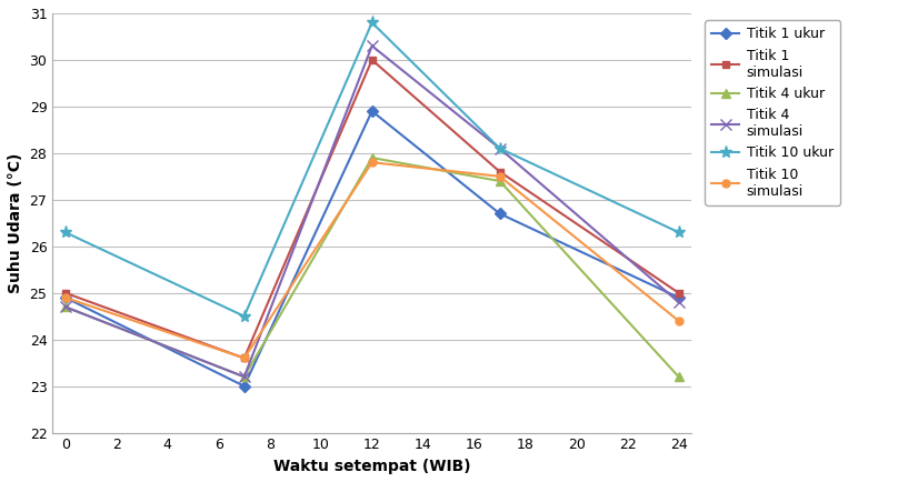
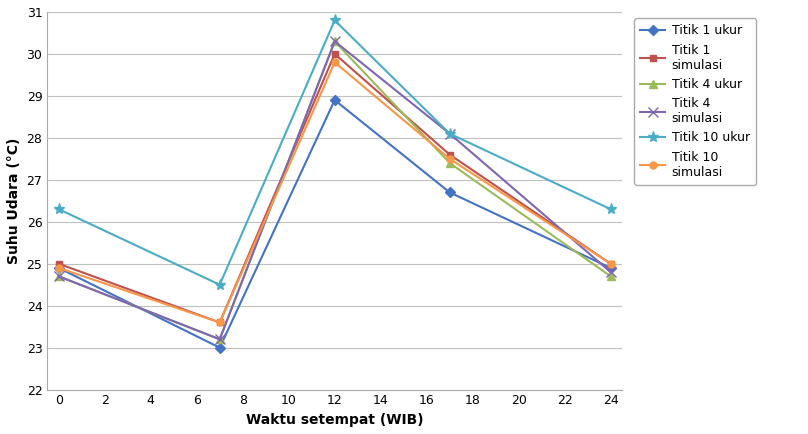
Titik 4 ukur/12: 27.9 -> 30.3
Titik 10 simulasi/12: 27.8 -> 29.8
Titik 4 ukur/24: 23.2 -> 24.7
Titik 10 simulasi/24: 24.4 -> 25.0
